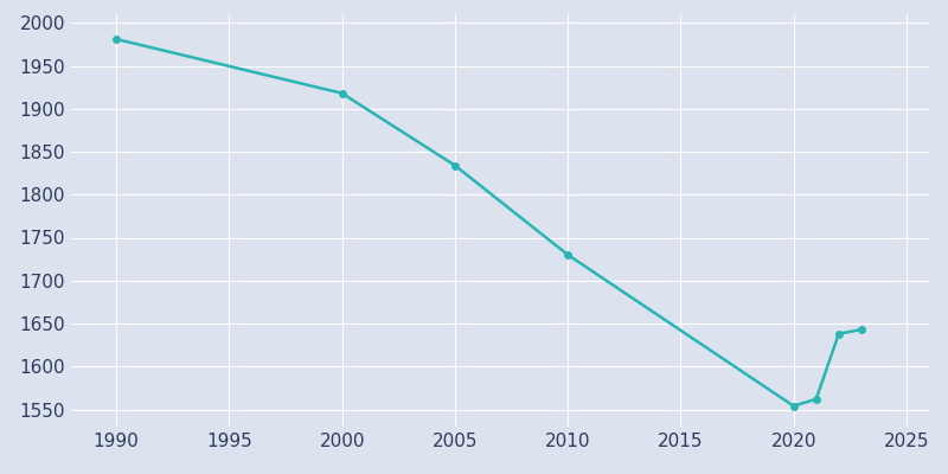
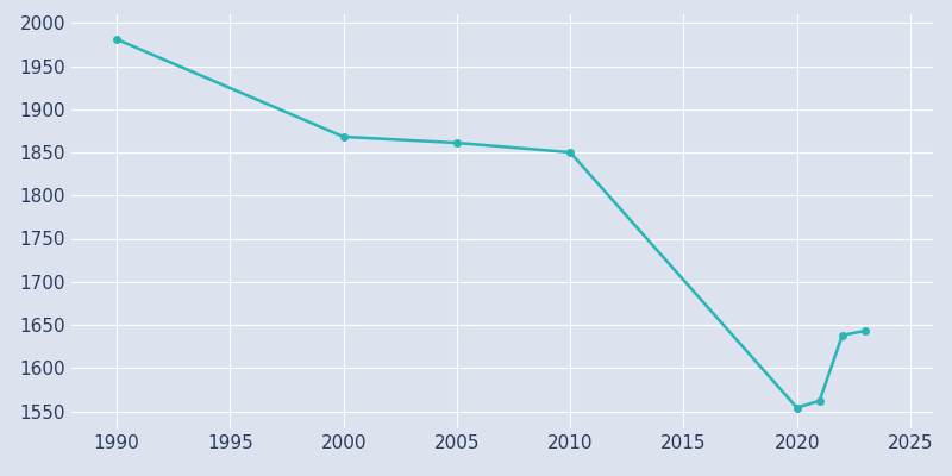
2000: 1918 -> 1868
2005: 1834 -> 1861
2010: 1730 -> 1850
